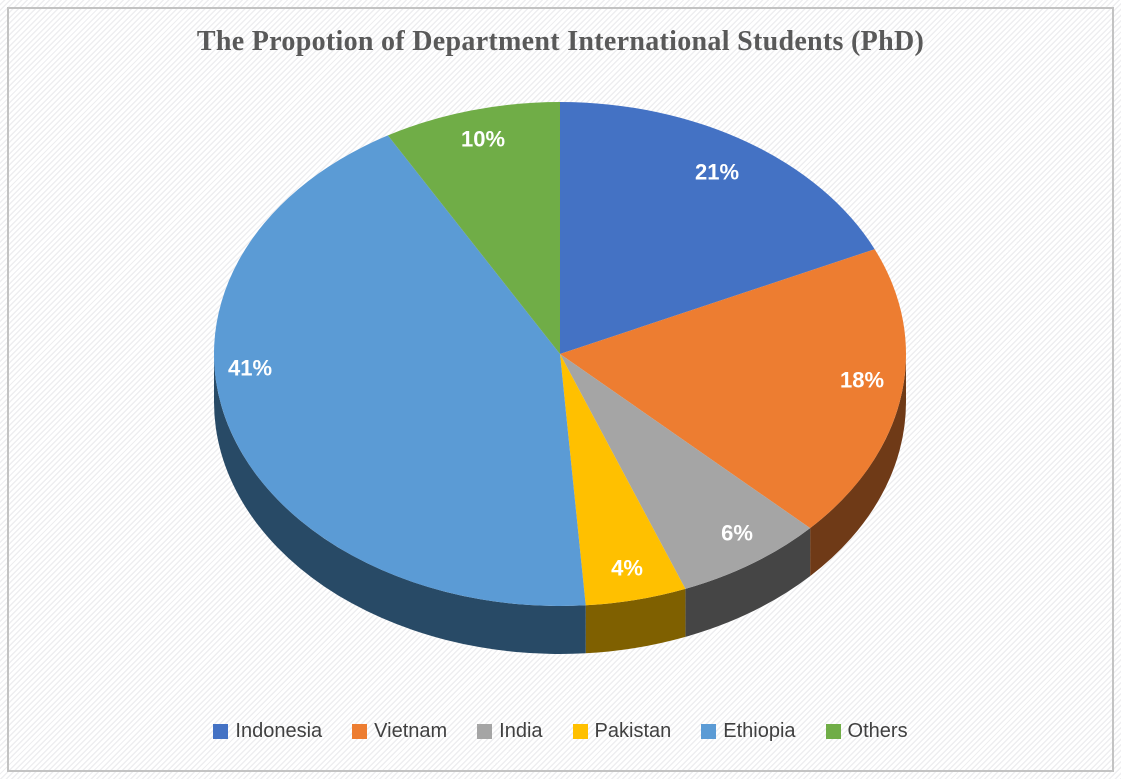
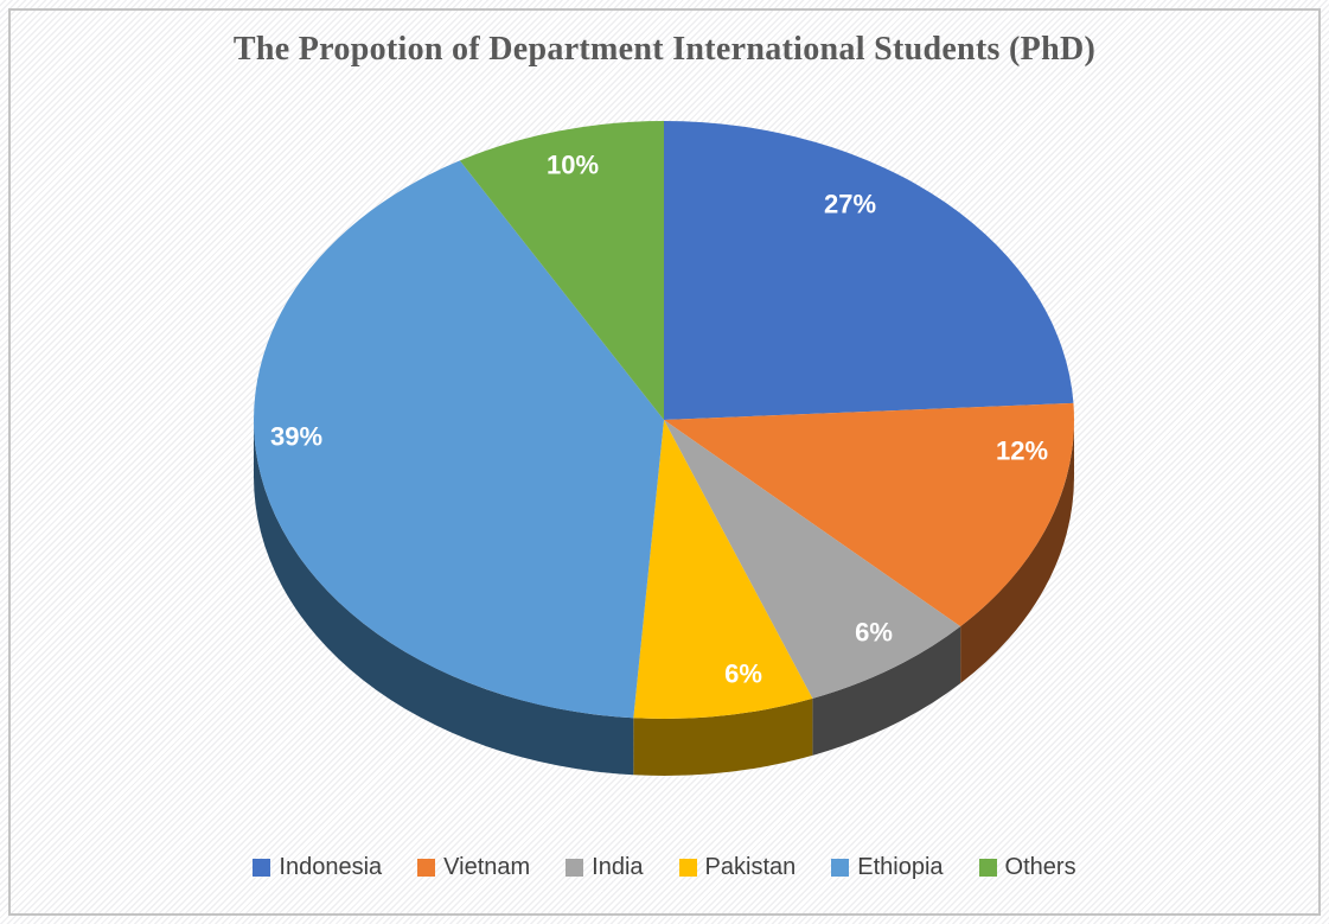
Indonesia: 21% -> 27%
Vietnam: 18% -> 12%
Pakistan: 4% -> 6%
Ethiopia: 41% -> 39%
